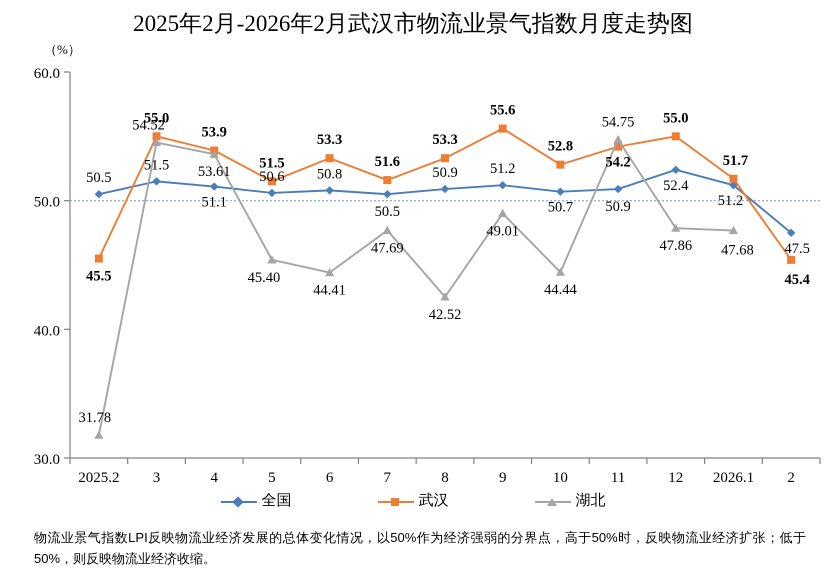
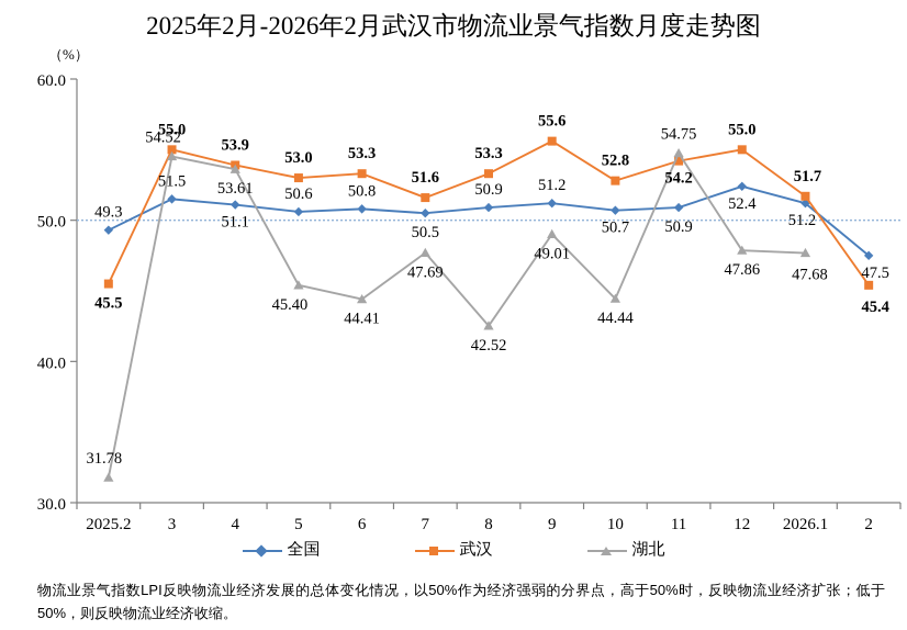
全国/2025.2: 50.5 -> 49.3
武汉/5: 51.5 -> 53.0
